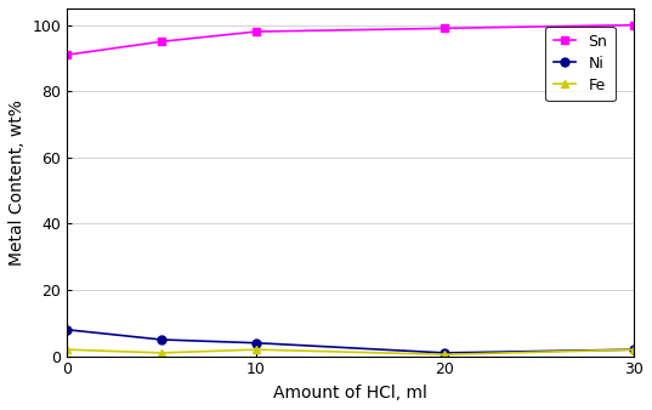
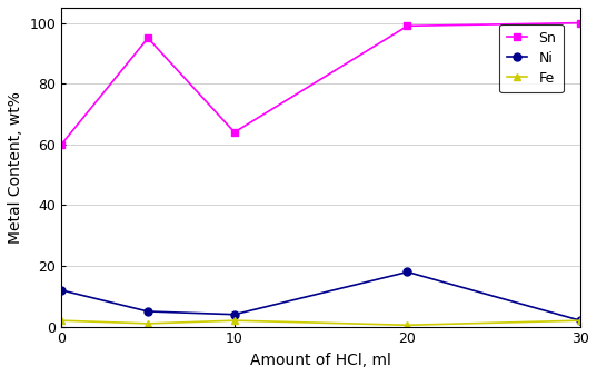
Sn/0: 91 -> 60
Ni/0: 8 -> 12
Sn/10: 98 -> 64
Ni/20: 1 -> 18
